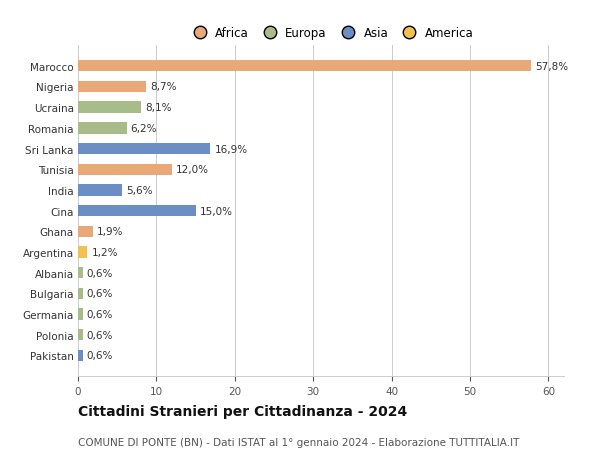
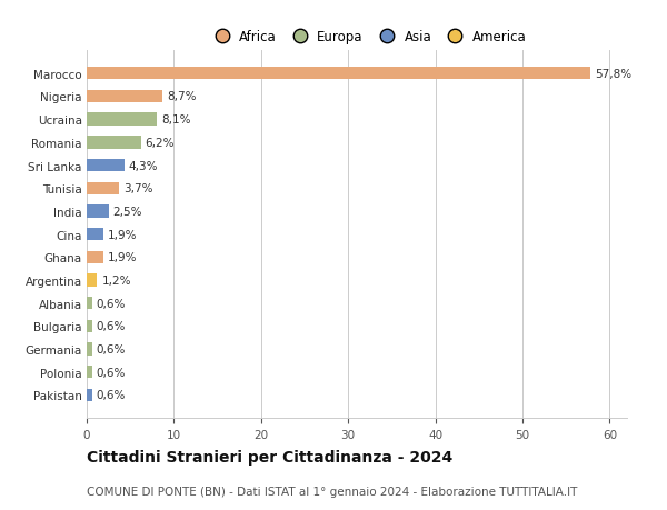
Sri Lanka: 16,9% -> 4,3%
Tunisia: 12,0% -> 3,7%
India: 5,6% -> 2,5%
Cina: 15,0% -> 1,9%
